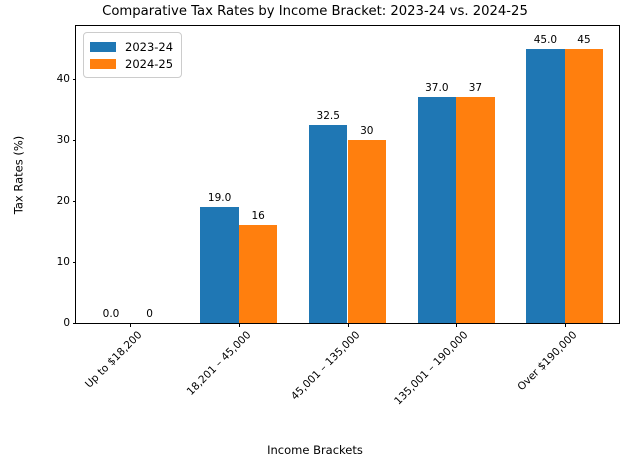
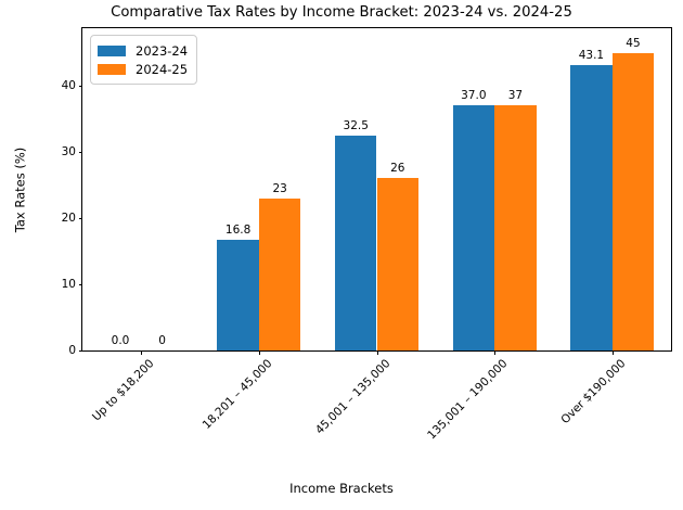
2023-24/18,201 – 45,000: 19.0 -> 16.8
2024-25/18,201 – 45,000: 16 -> 23
2024-25/45,001 – 135,000: 30 -> 26
2023-24/Over $190,000: 45.0 -> 43.1
